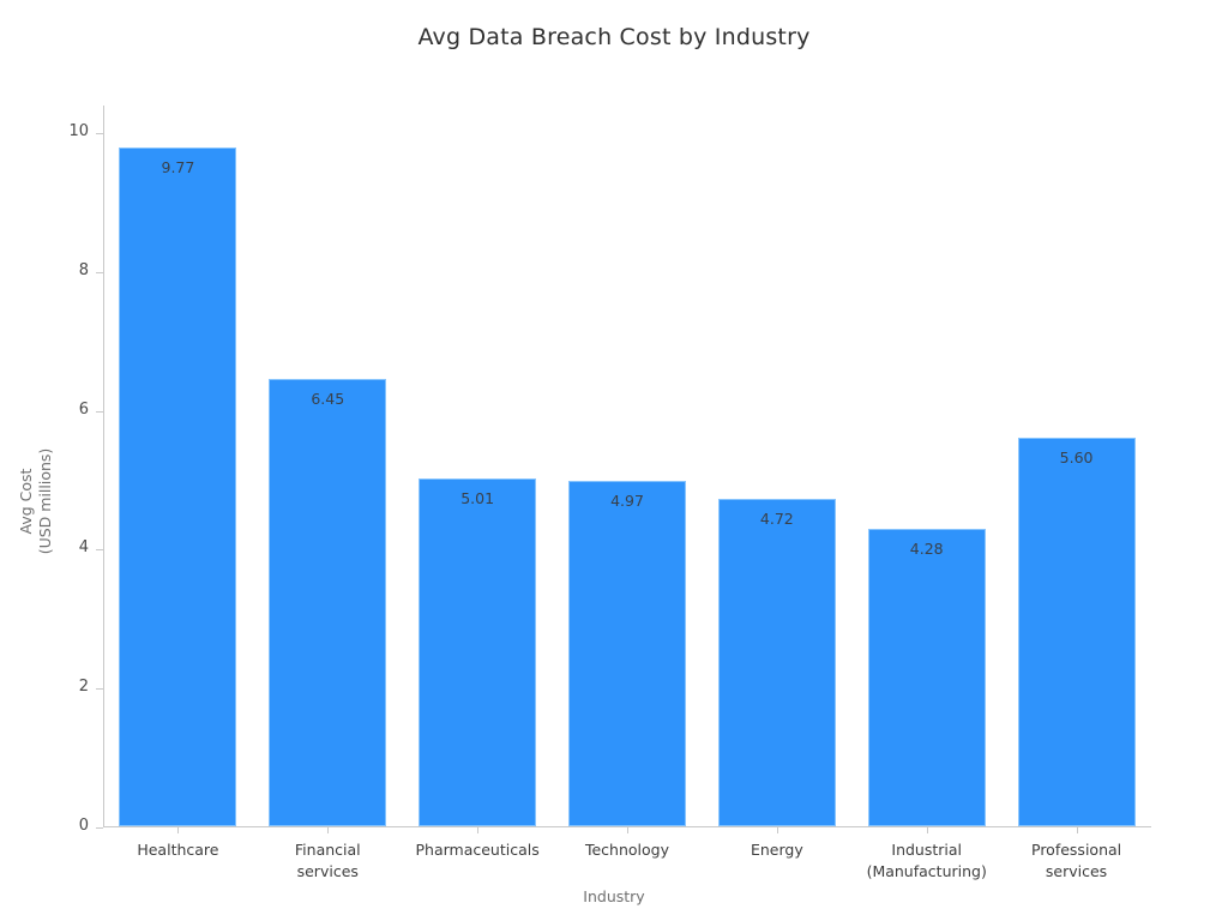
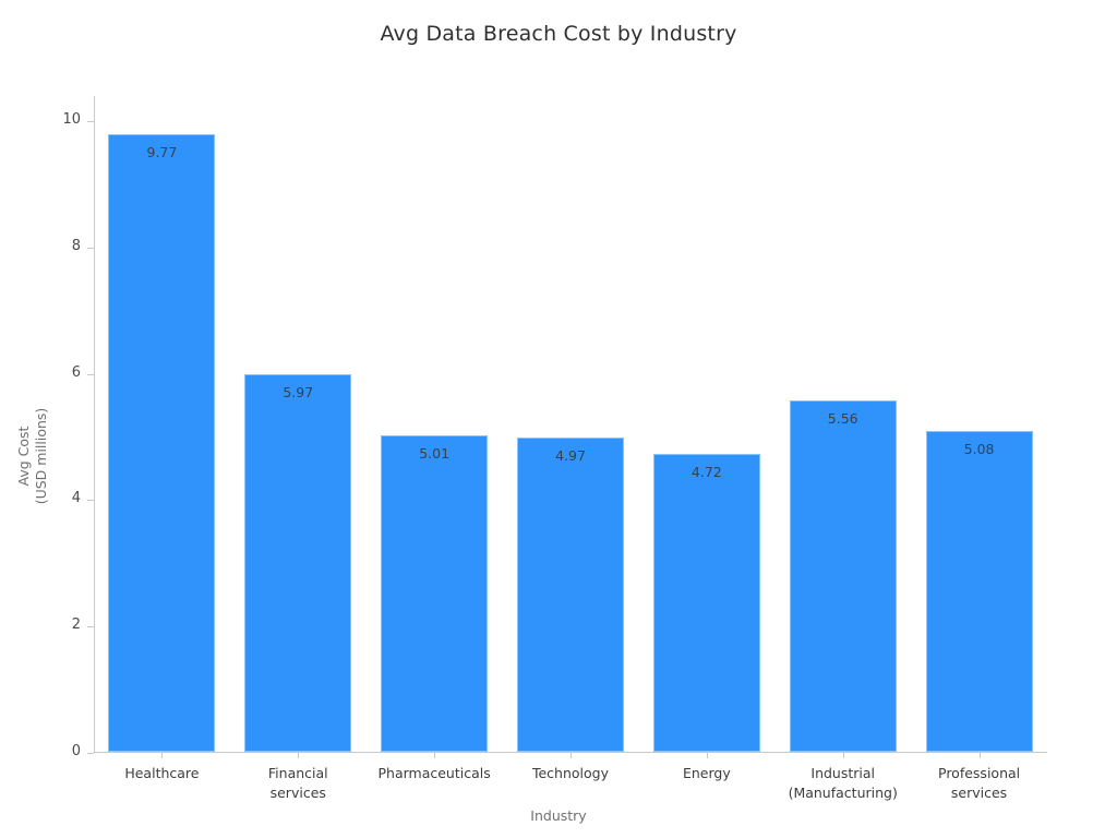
Financial services: 6.45 -> 5.97
Industrial (Manufacturing): 4.28 -> 5.56
Professional services: 5.60 -> 5.08
